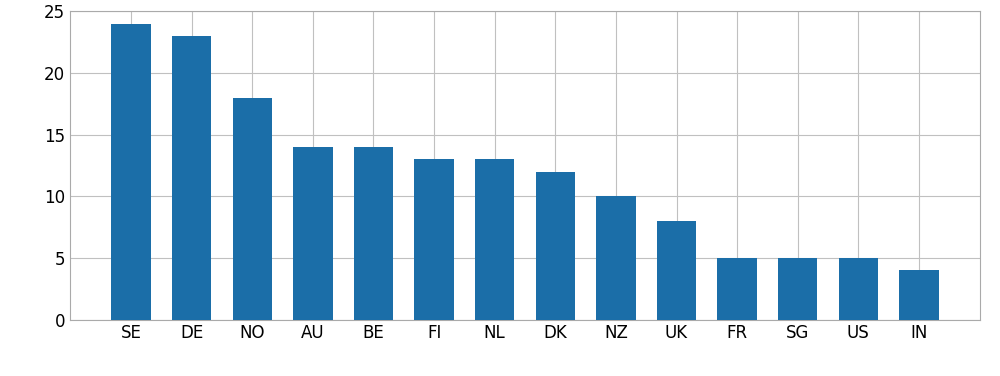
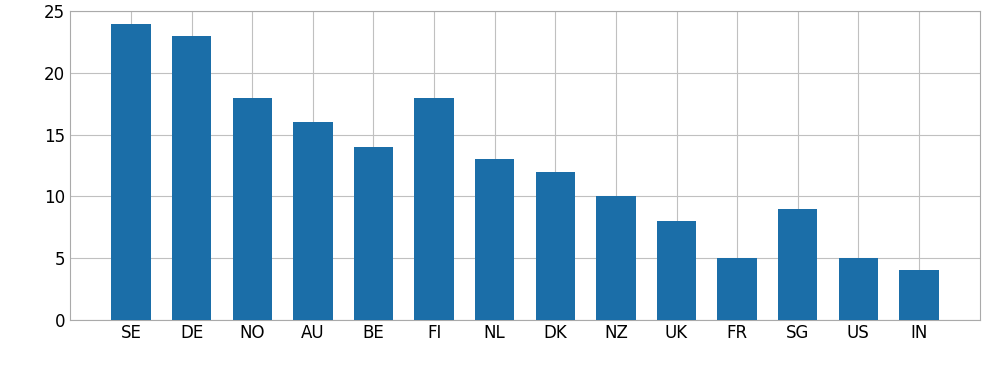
AU: 14 -> 16
FI: 13 -> 18
SG: 5 -> 9
